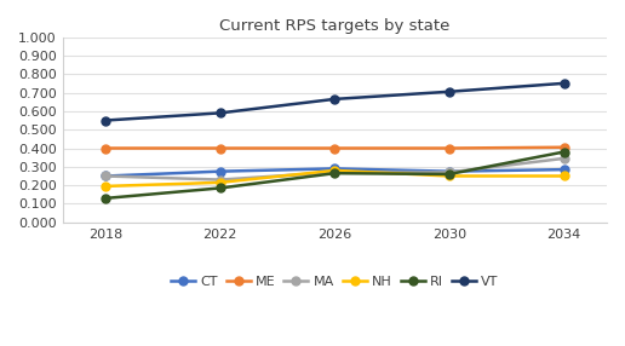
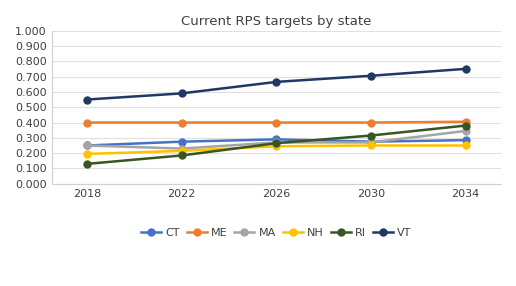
NH/2026: 0.28 -> 0.24
RI/2030: 0.26 -> 0.32
